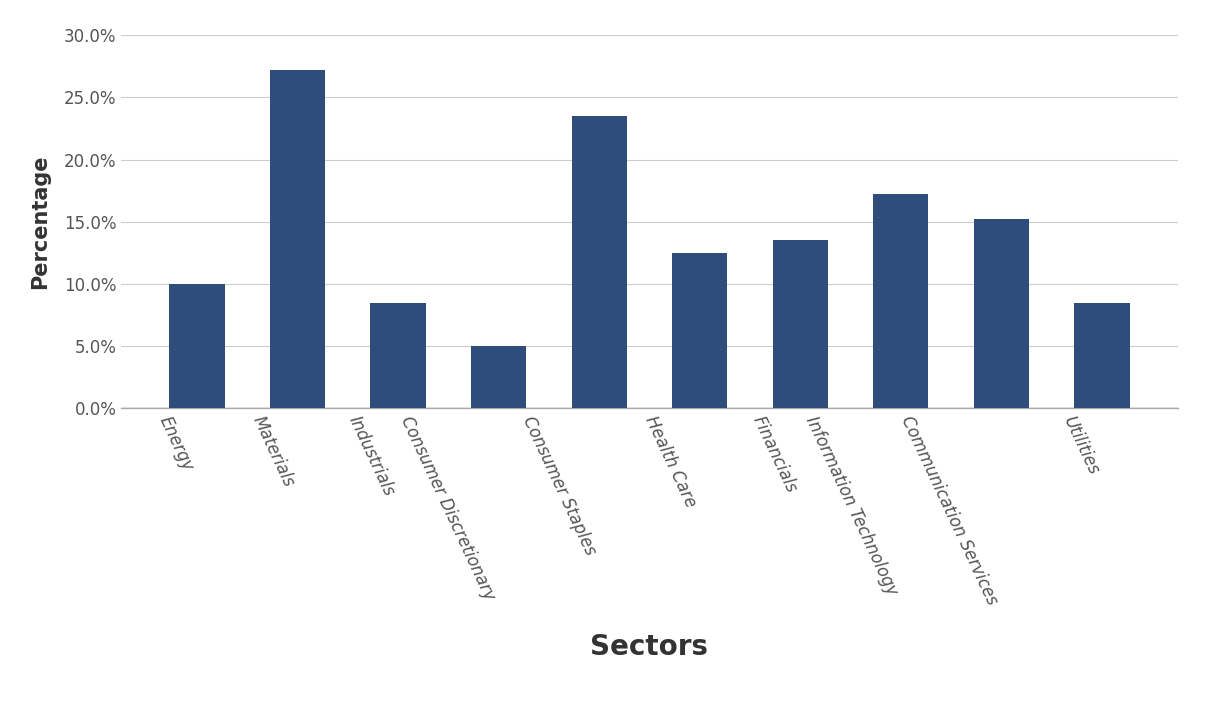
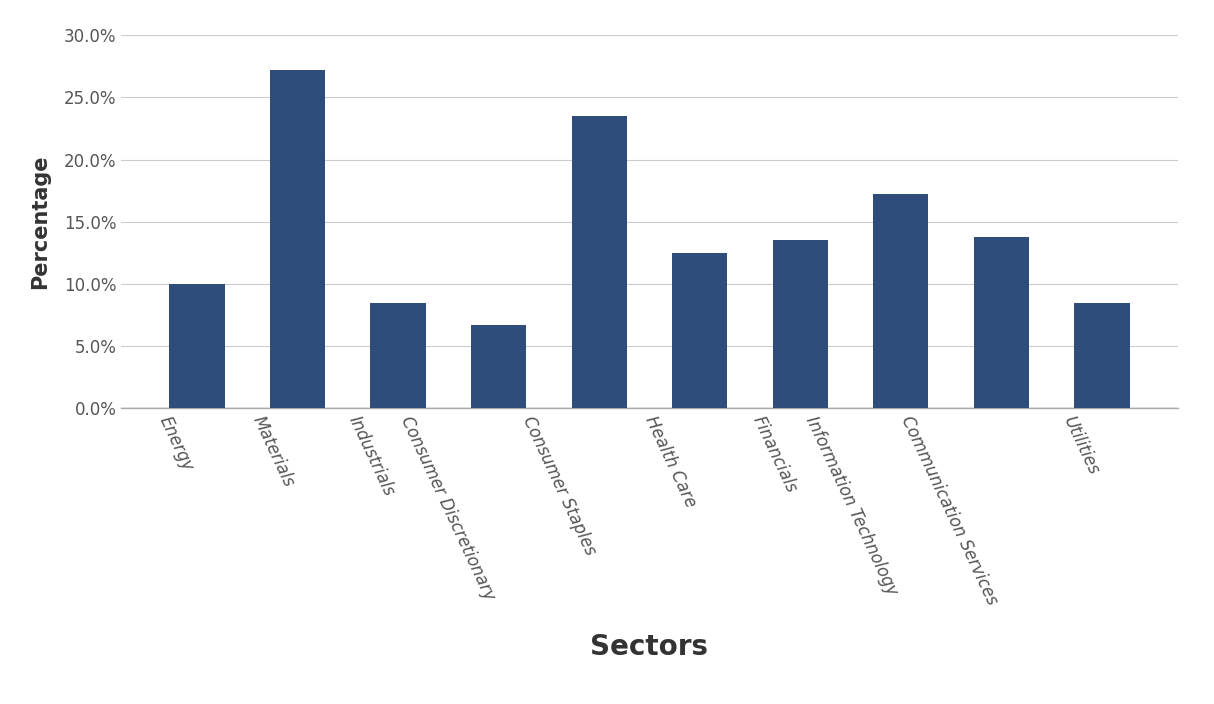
Consumer Discretionary: 5.0% -> 6.7%
Communication Services: 15.2% -> 13.8%
